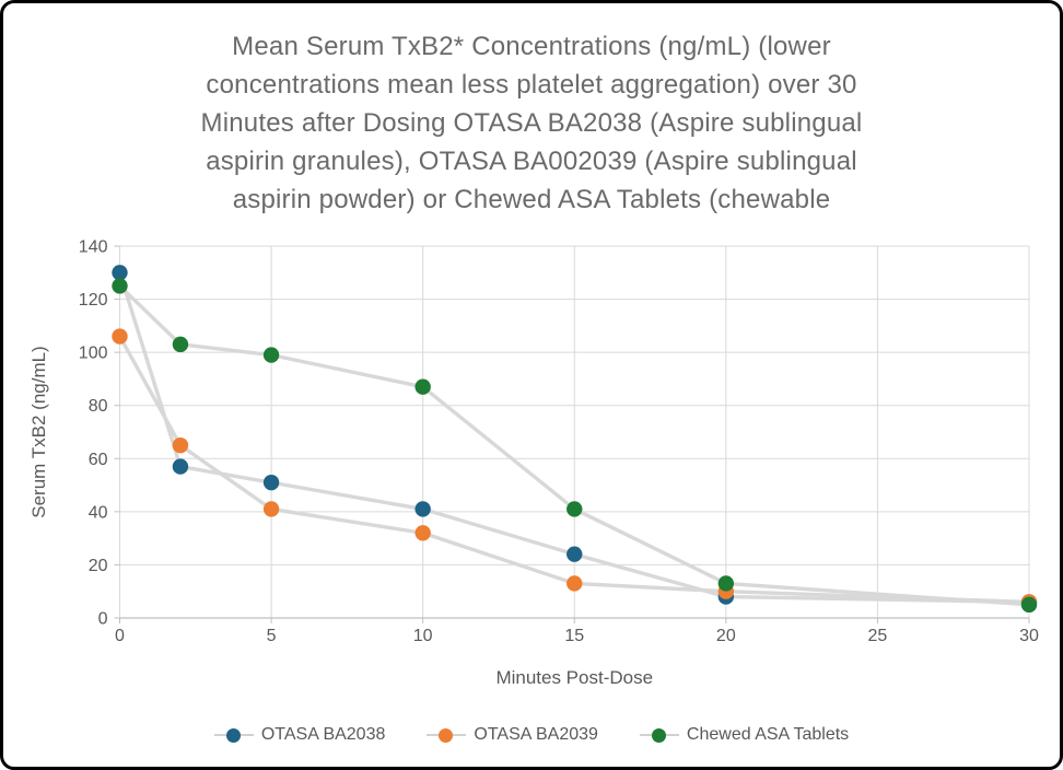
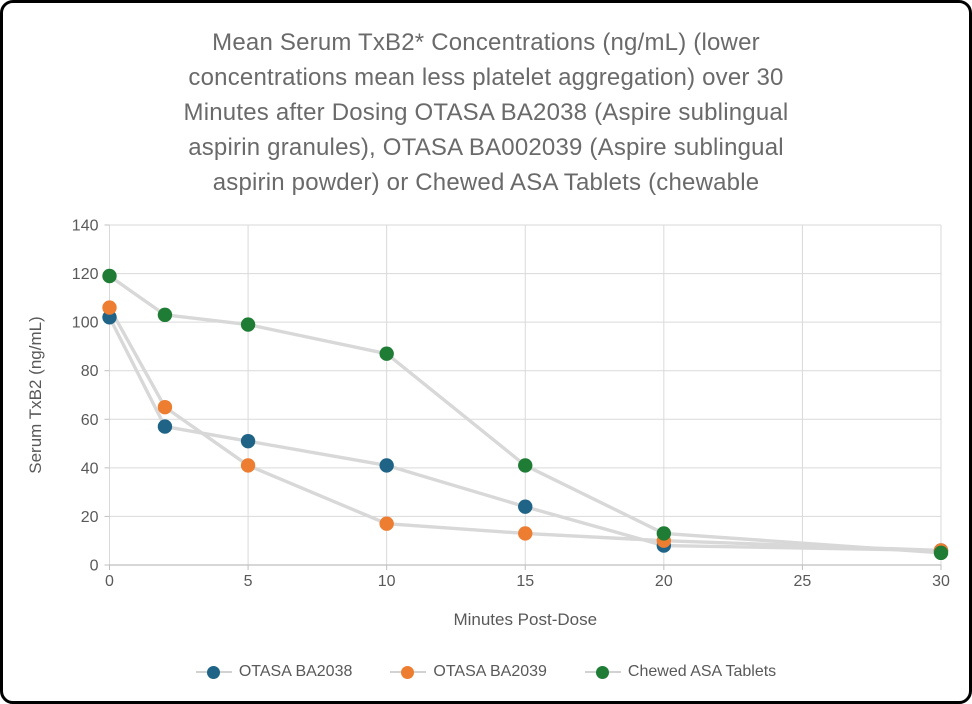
OTASA BA2038/0: 130 -> 102
Chewed ASA Tablets/0: 125 -> 119
OTASA BA2039/10: 32 -> 17
